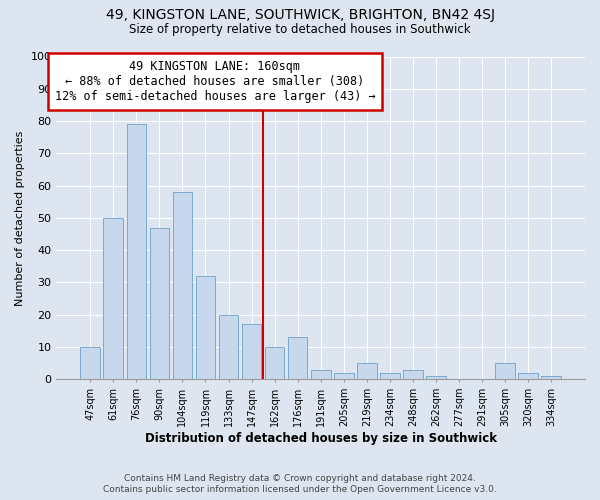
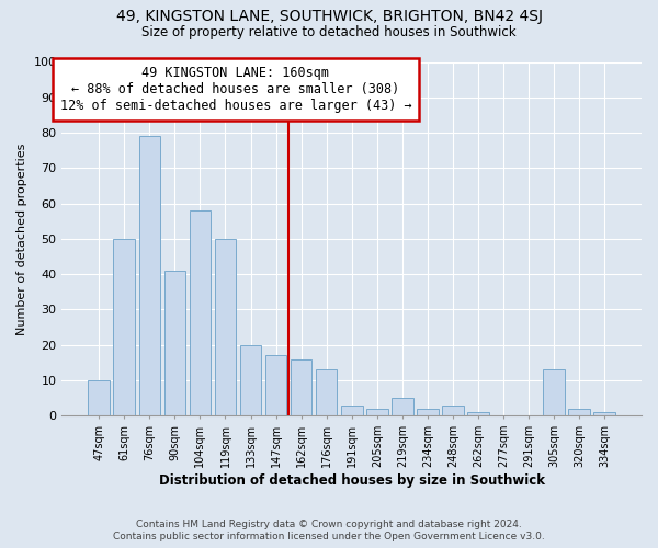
90sqm: 47 -> 41
119sqm: 32 -> 50
162sqm: 10 -> 16
305sqm: 5 -> 13
